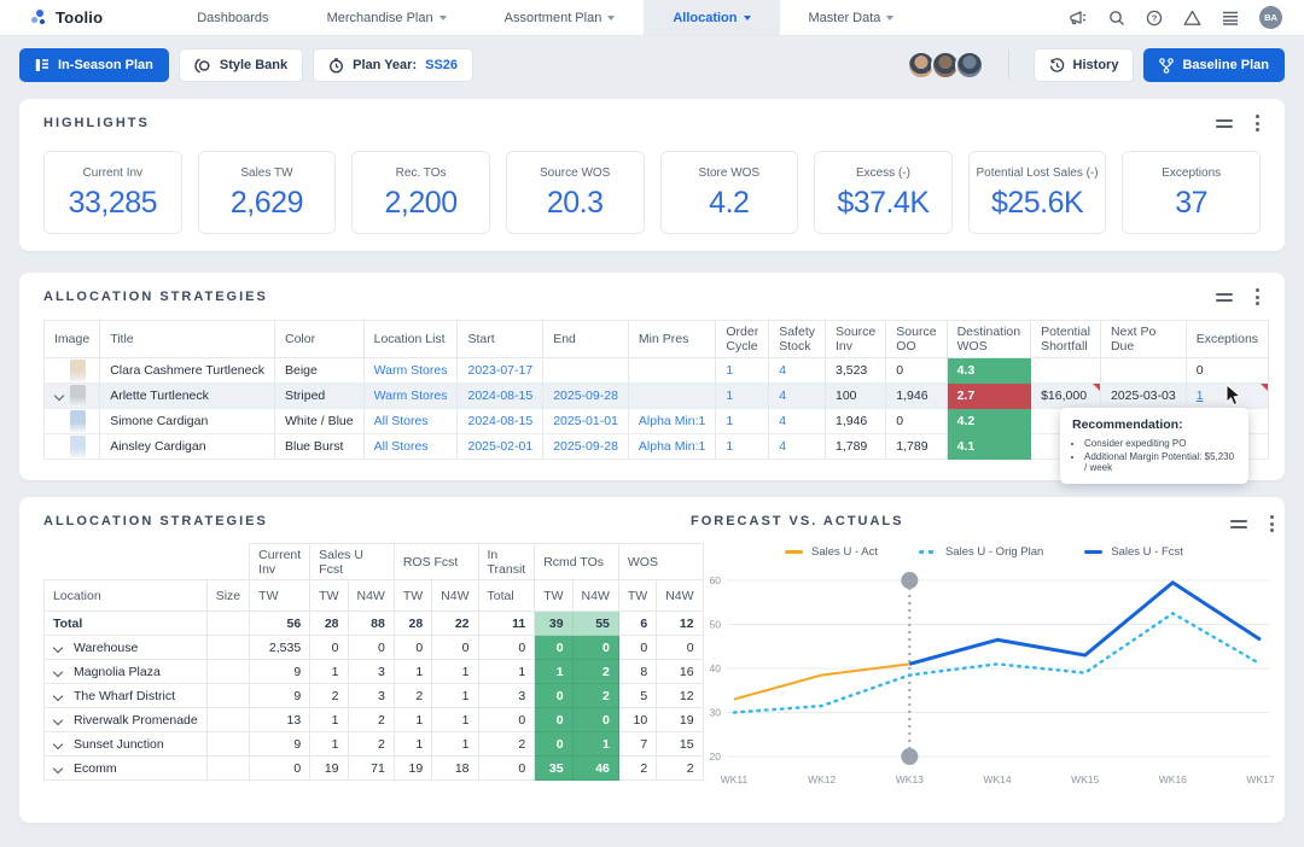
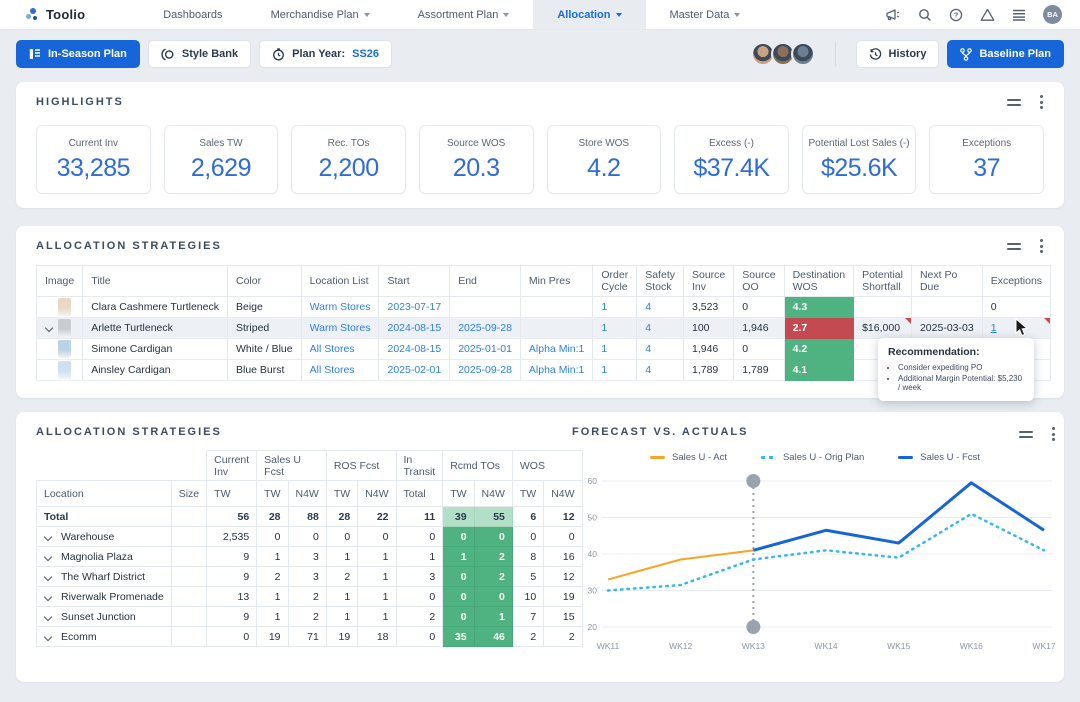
Sales U - Orig Plan/WK16: 52 -> 51
